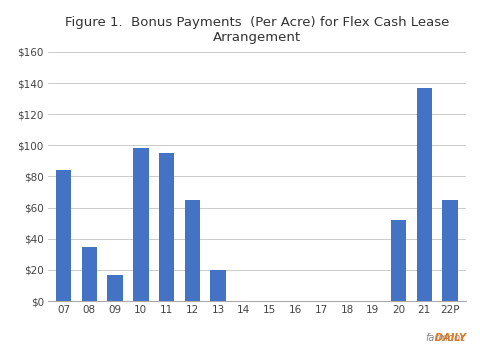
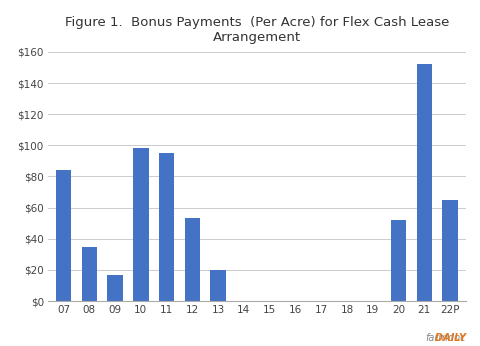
12: $65 -> $53
21: $137 -> $152
